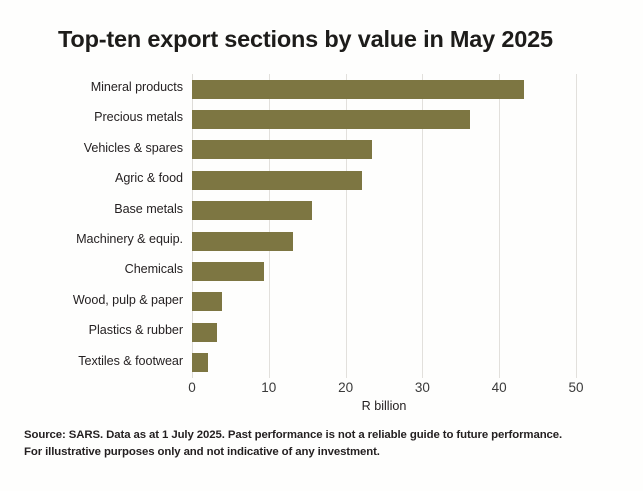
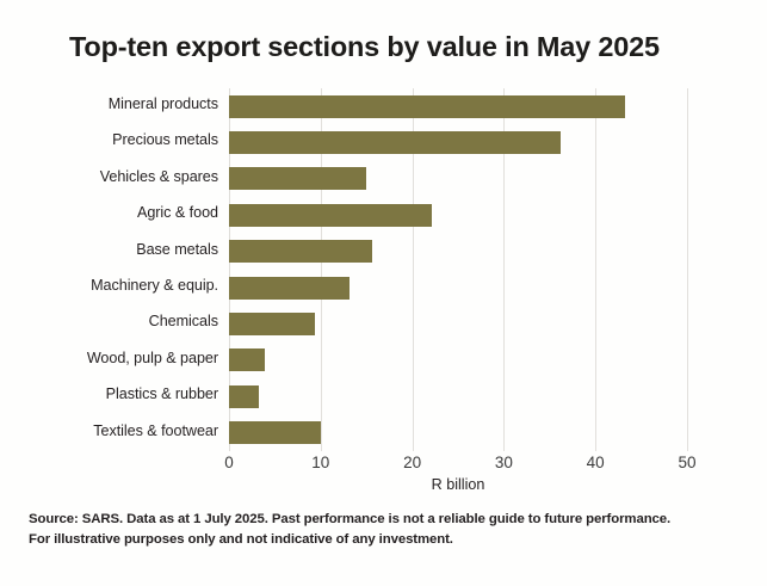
Vehicles & spares: 23 -> 15
Textiles & footwear: 2 -> 10
